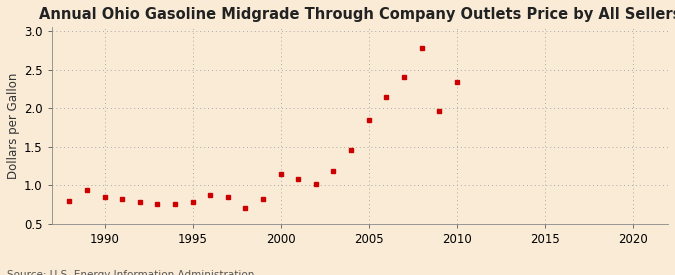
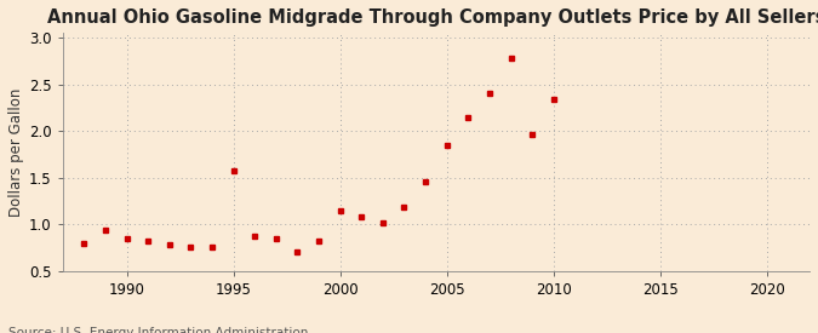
1995: 0.79 -> 1.58
